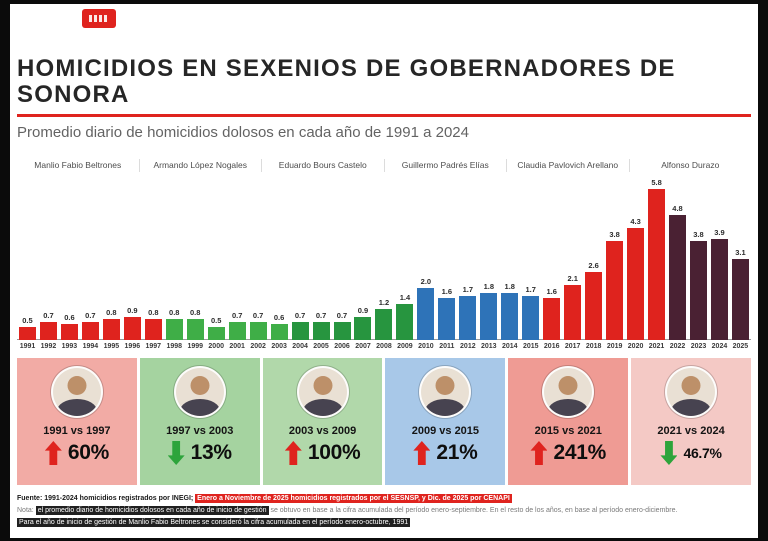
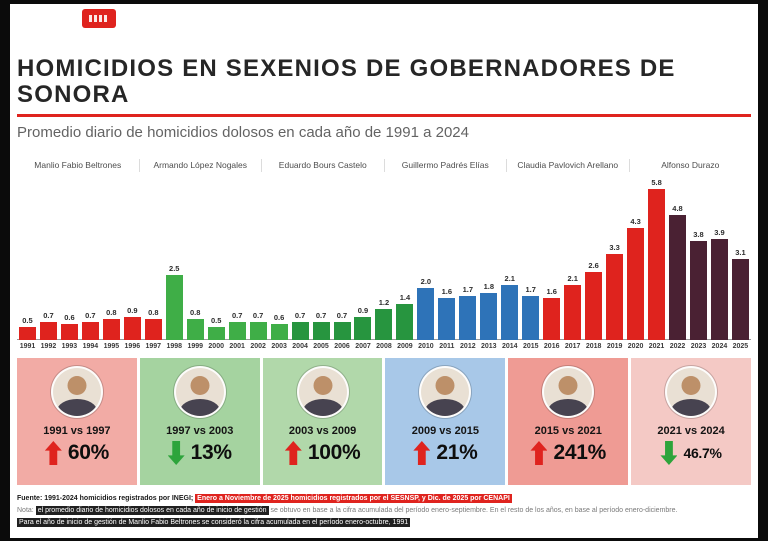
1998: 0.8 -> 2.5
2014: 1.8 -> 2.1
2019: 3.8 -> 3.3
